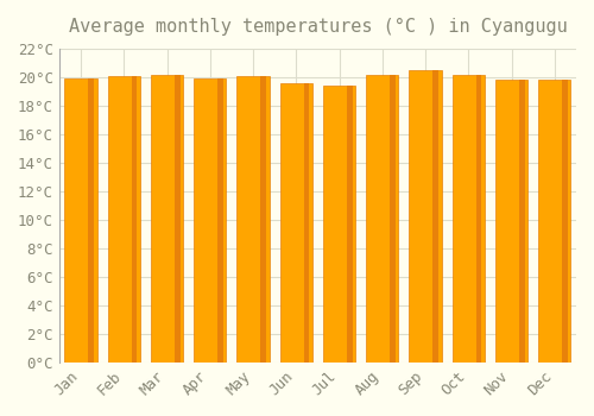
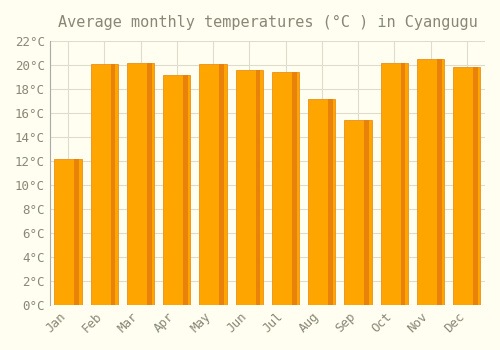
Jan: 19.9°C -> 12.2°C
Apr: 19.9°C -> 19.2°C
Aug: 20.2°C -> 17.2°C
Sep: 20.5°C -> 15.4°C
Nov: 19.8°C -> 20.5°C
